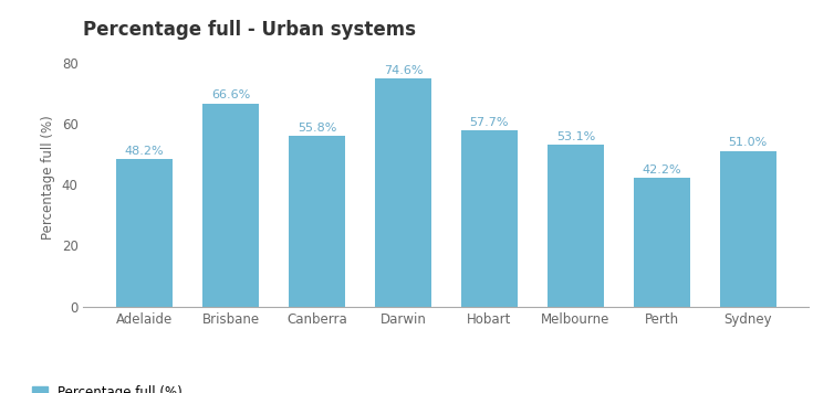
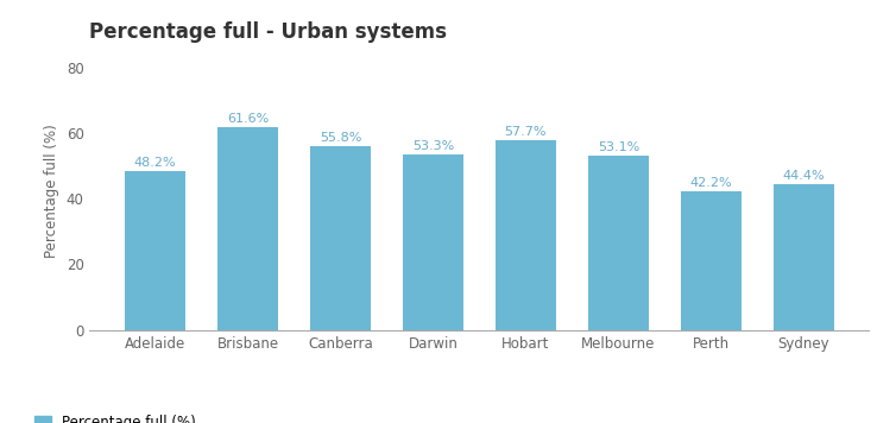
Brisbane: 66.6% -> 61.6%
Darwin: 74.6% -> 53.3%
Sydney: 51.0% -> 44.4%
